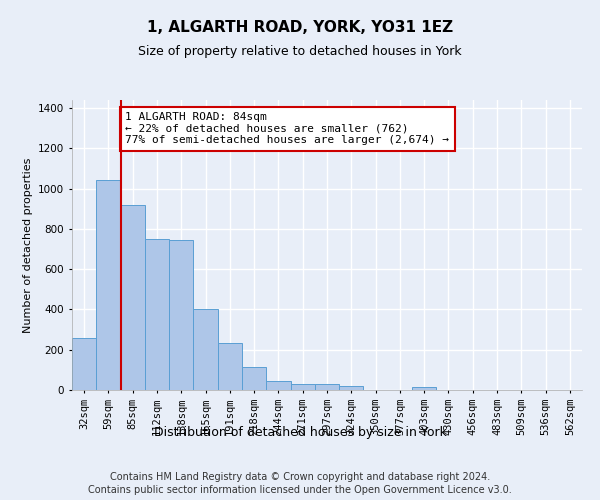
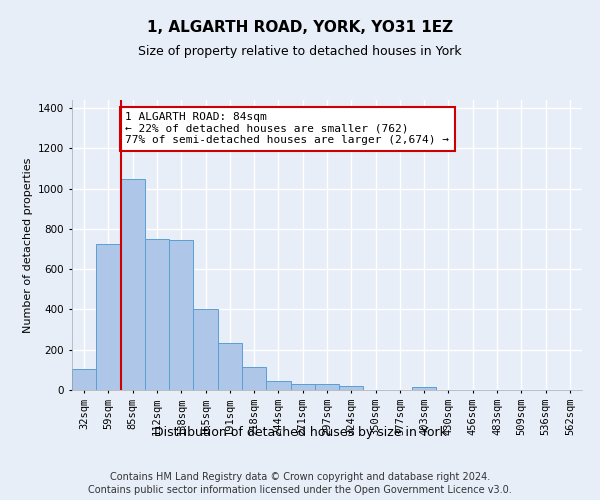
32sqm: 260 -> 105
59sqm: 1045 -> 725
85sqm: 920 -> 1050
